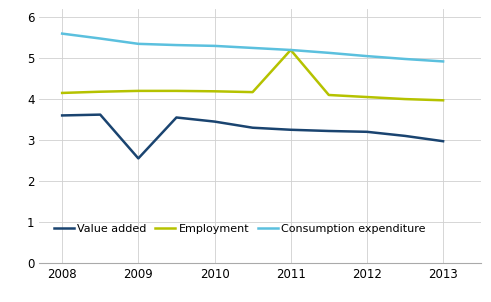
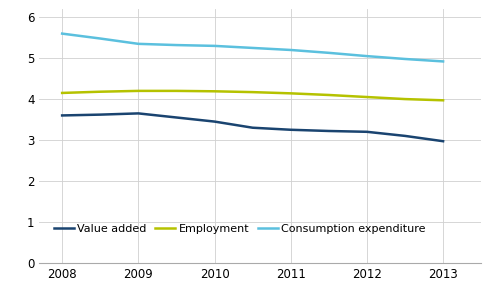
Value added/2009: 2.55 -> 3.65
Employment/2011: 5.20 -> 4.14
